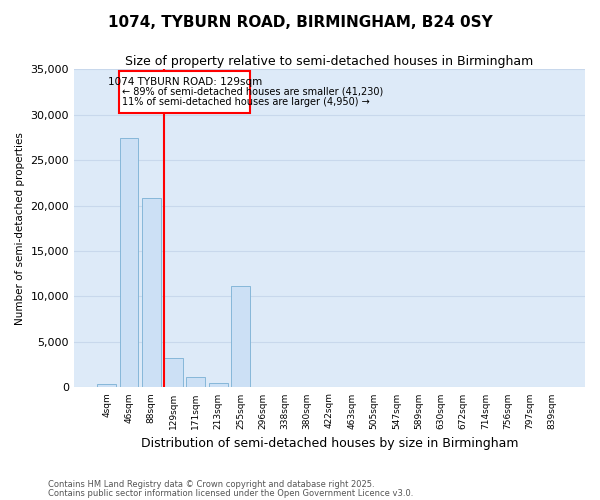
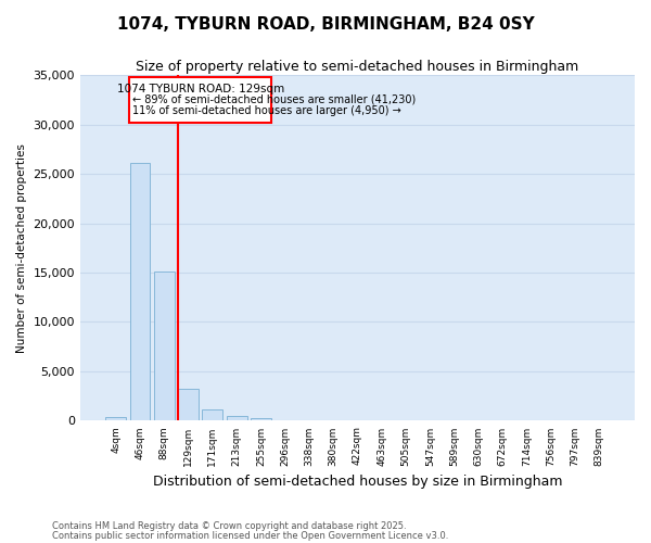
46sqm: 27,400 -> 26,100
88sqm: 20,800 -> 15,100
255sqm: 11,200 -> 300
